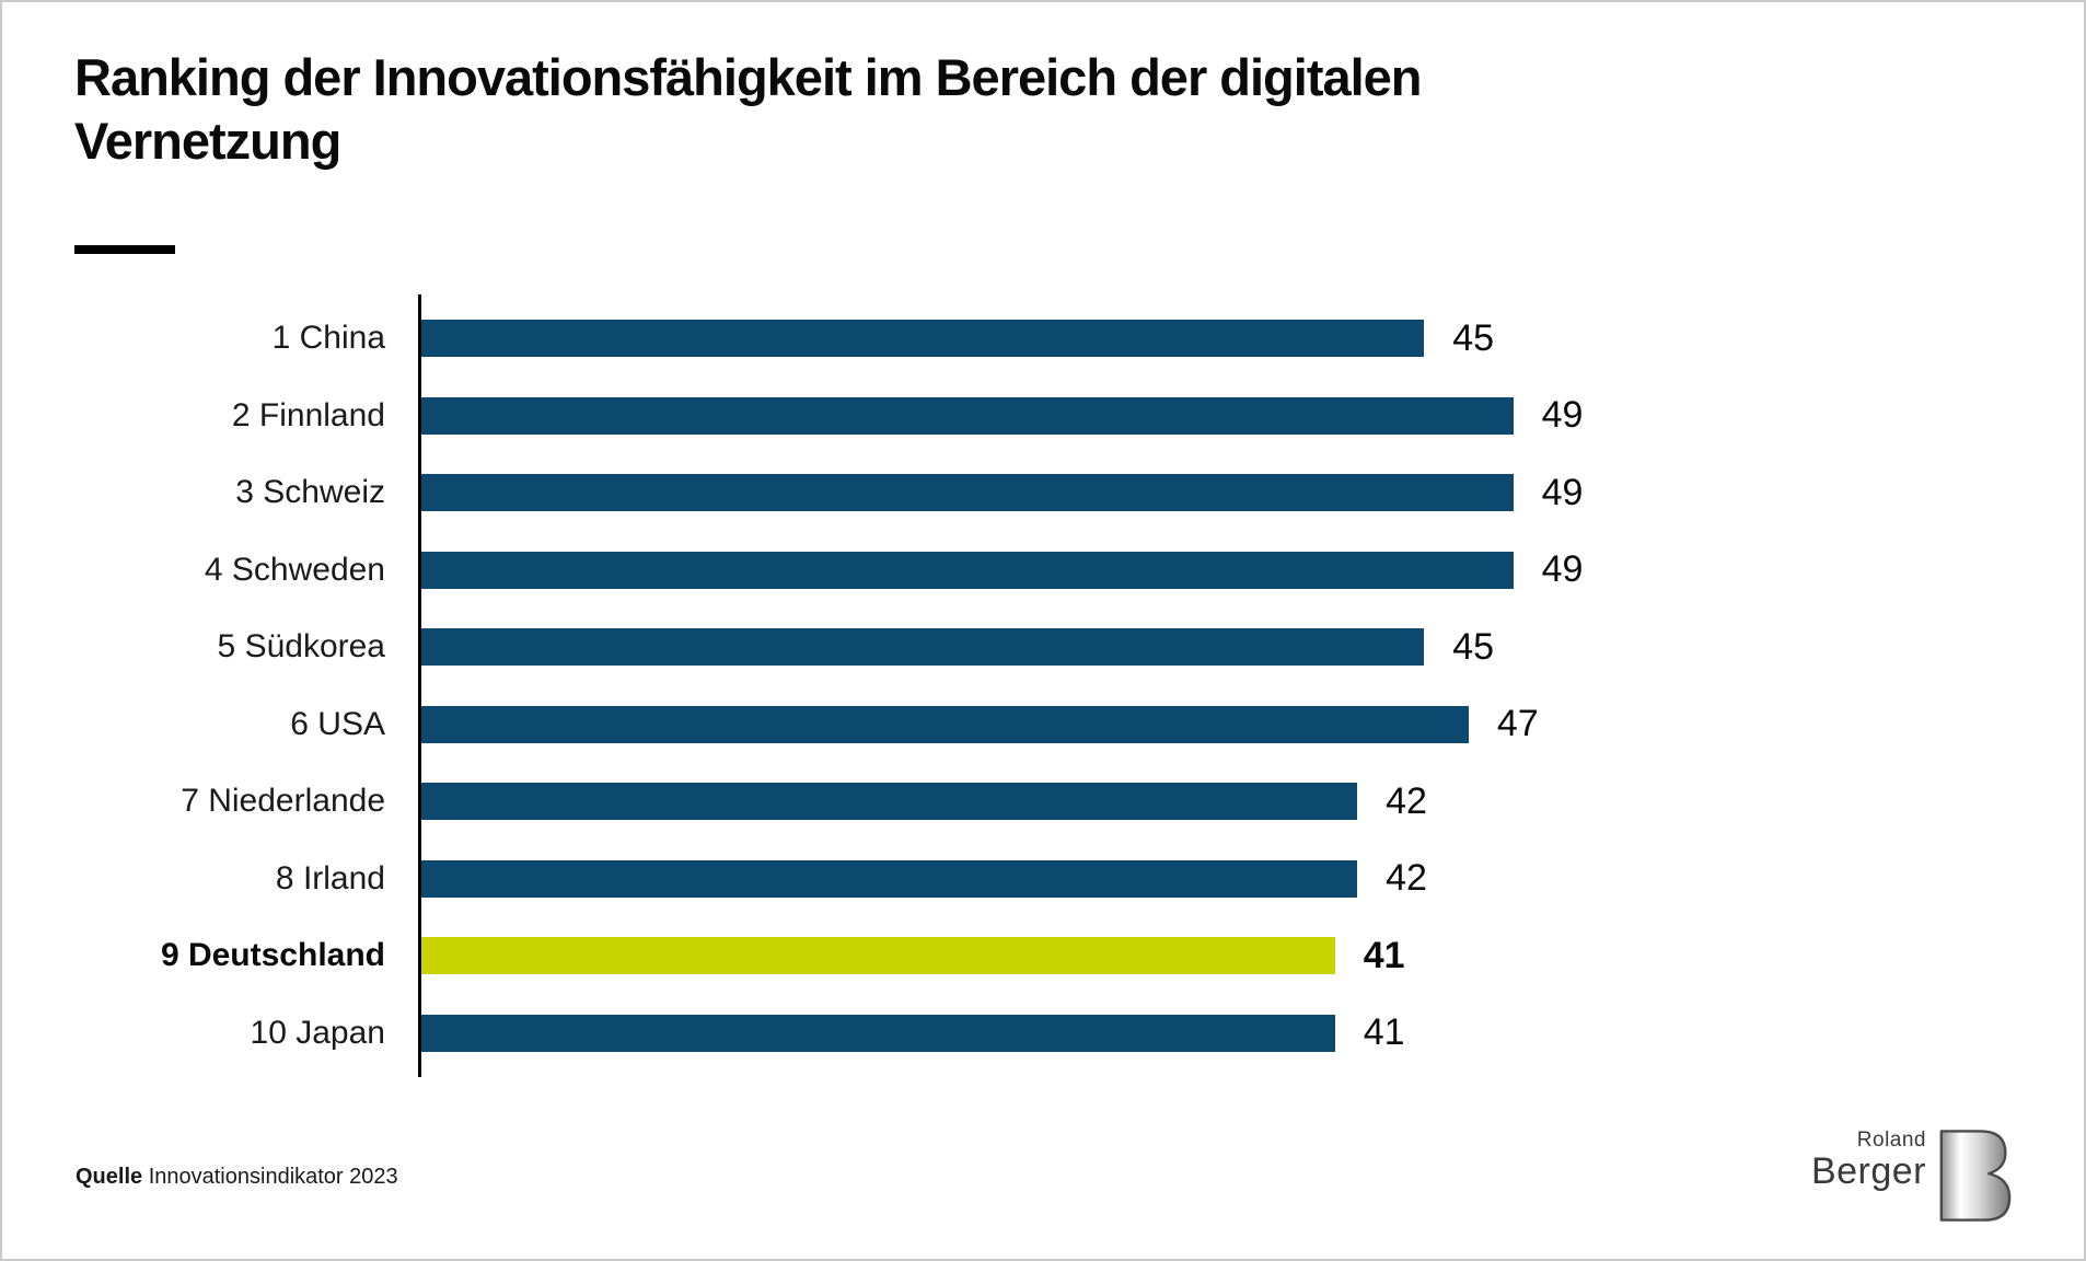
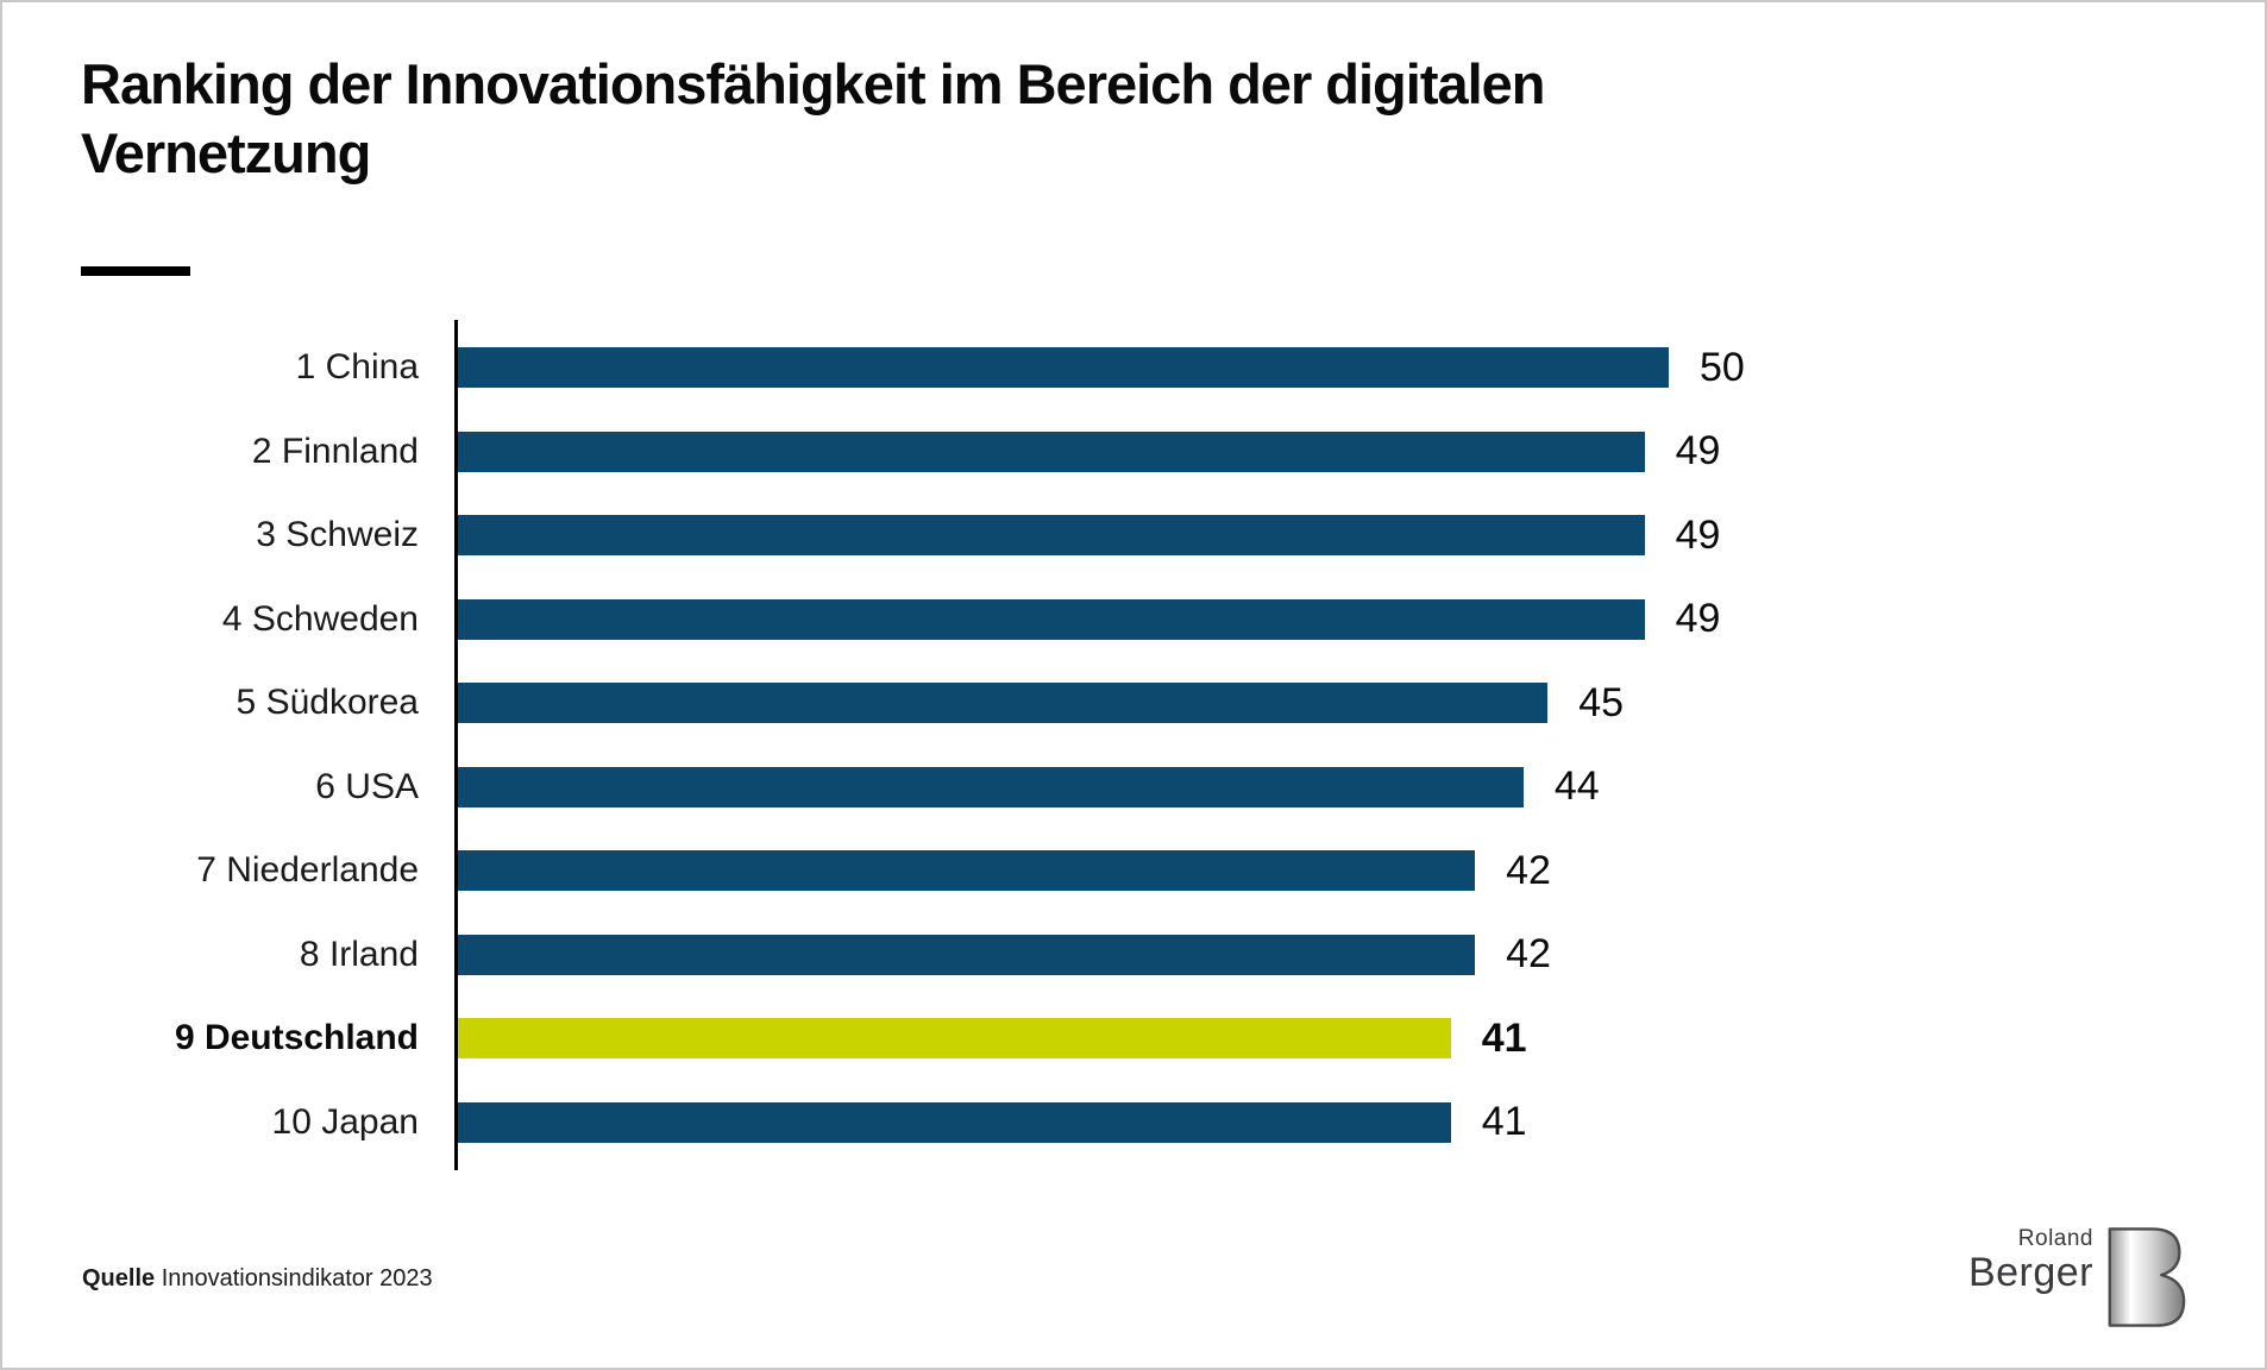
1 China: 45 -> 50
6 USA: 47 -> 44
